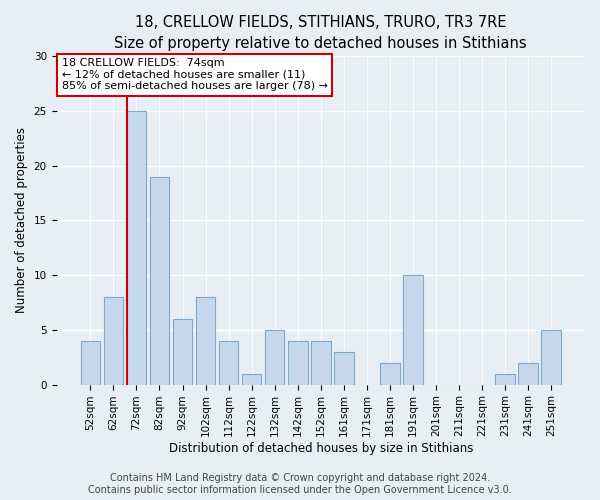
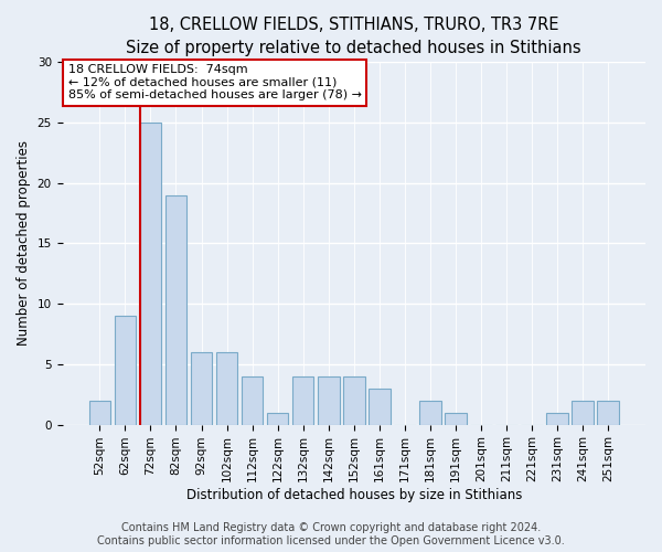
52sqm: 4 -> 2
62sqm: 8 -> 9
102sqm: 8 -> 6
132sqm: 5 -> 4
191sqm: 10 -> 1
251sqm: 5 -> 2
